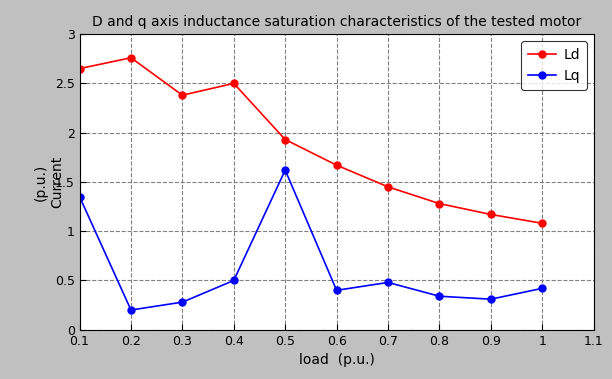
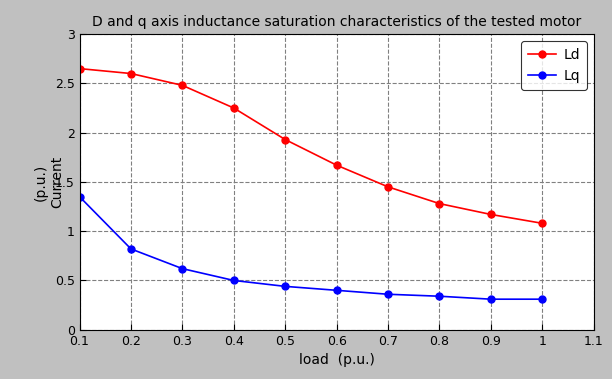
Ld/0.2: 2.76 -> 2.60
Lq/0.2: 0.20 -> 0.82
Ld/0.3: 2.38 -> 2.48
Lq/0.3: 0.28 -> 0.62
Ld/0.4: 2.50 -> 2.25
Lq/0.5: 1.62 -> 0.44
Lq/0.7: 0.48 -> 0.36
Lq/1: 0.42 -> 0.31
